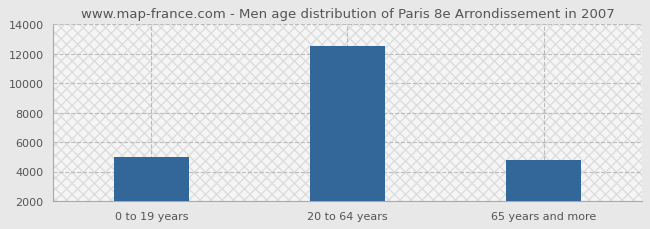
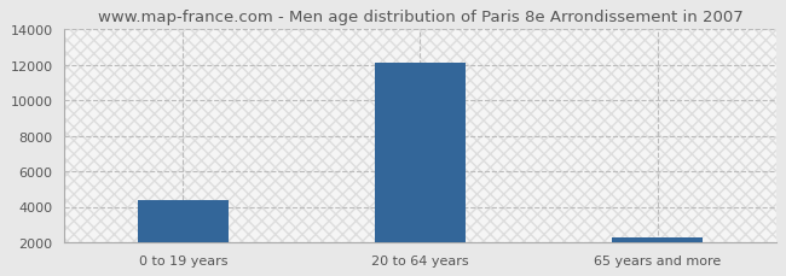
0 to 19 years: 5000 -> 4400
20 to 64 years: 12500 -> 12100
65 years and more: 4800 -> 2300
